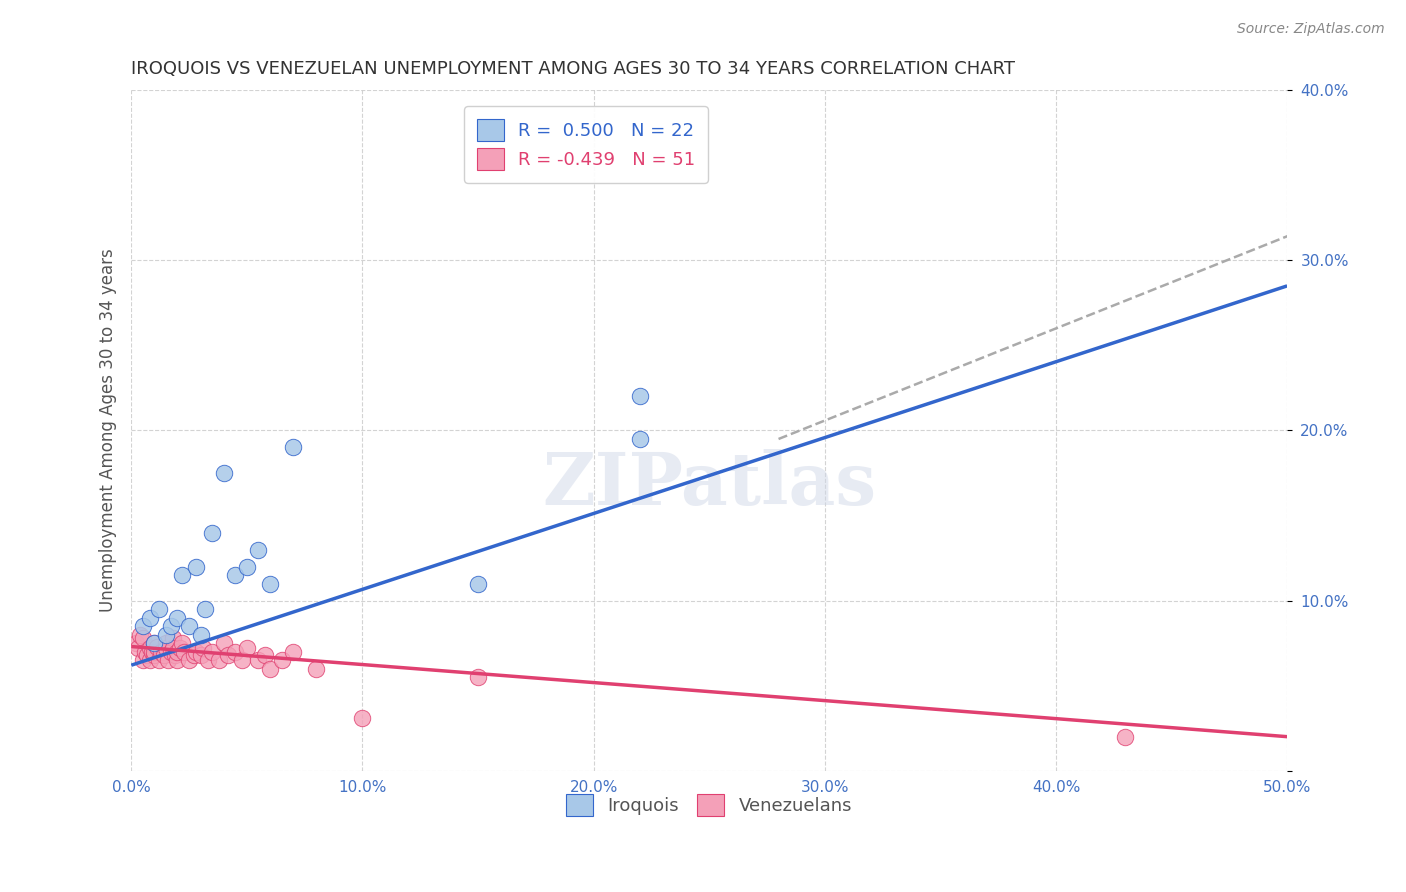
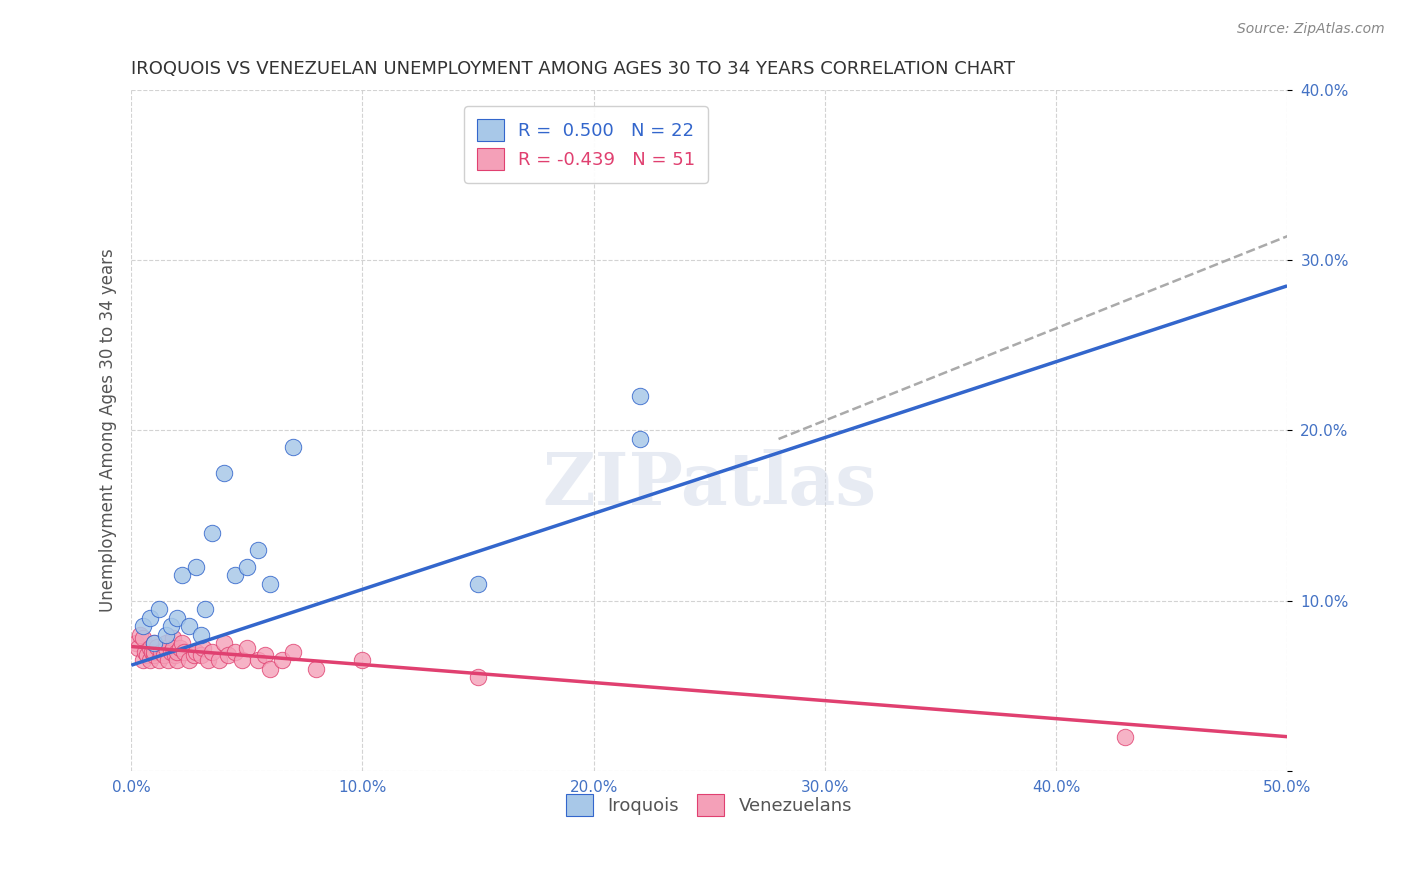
Venezuelans/10.0%: 3.1% -> 6.5%
